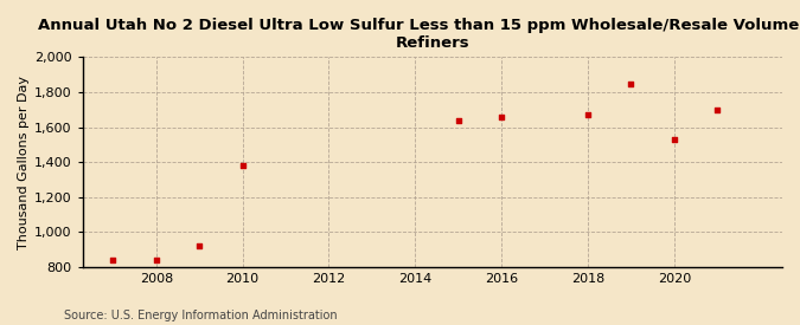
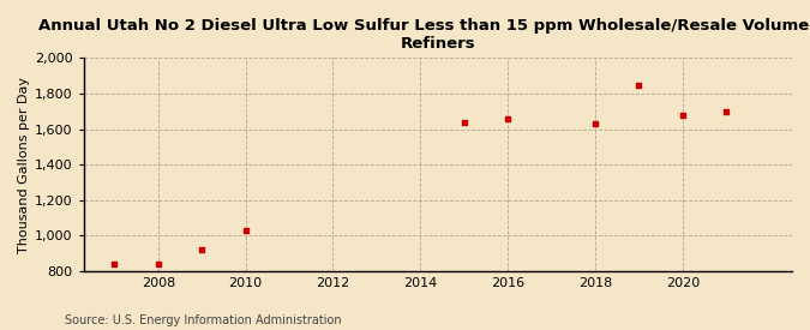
2010: 1,380 -> 1,030
2018: 1,670 -> 1,630
2020: 1,530 -> 1,680
